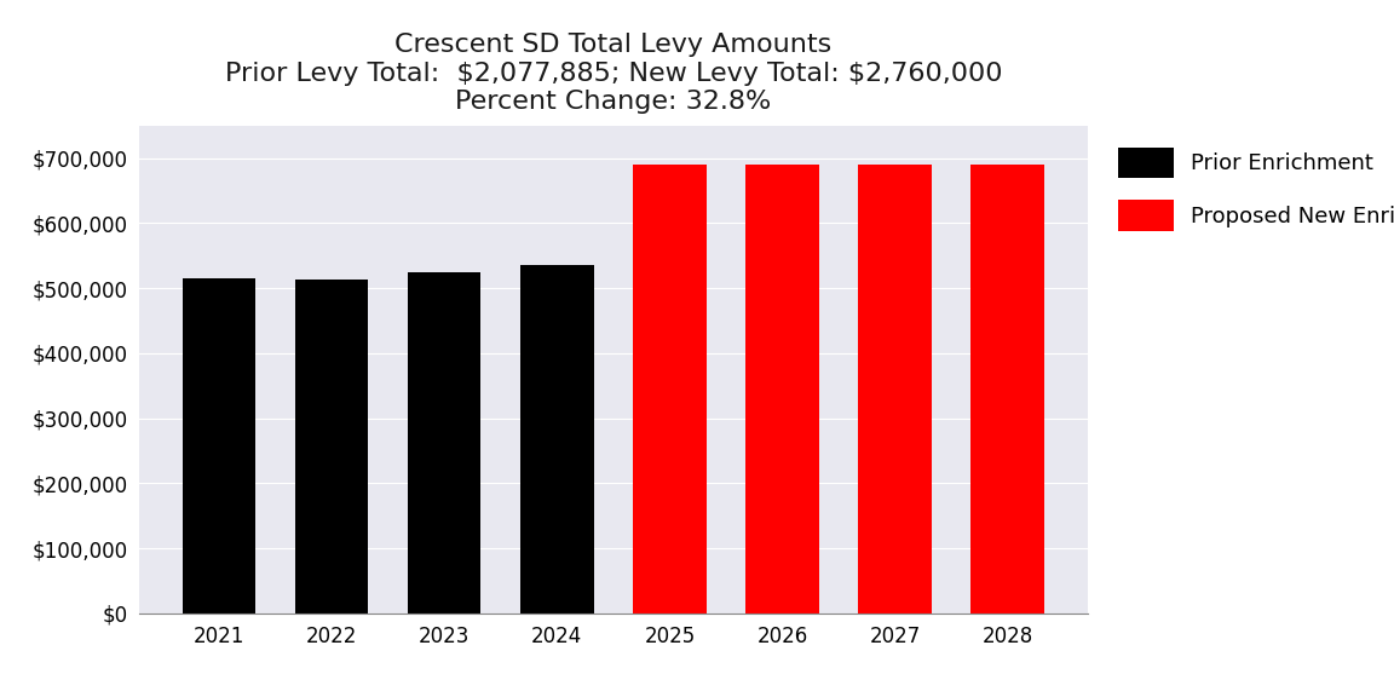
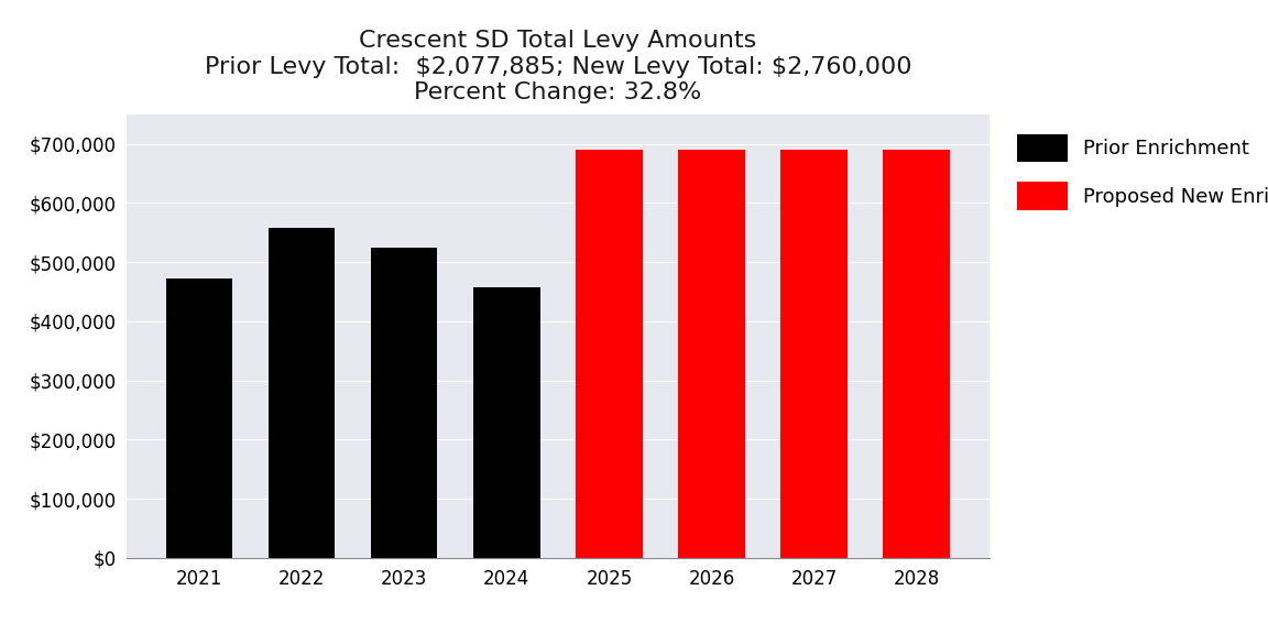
2021: $515,000 -> $472,000
2022: $514,000 -> $558,000
2024: $535,000 -> $458,000
